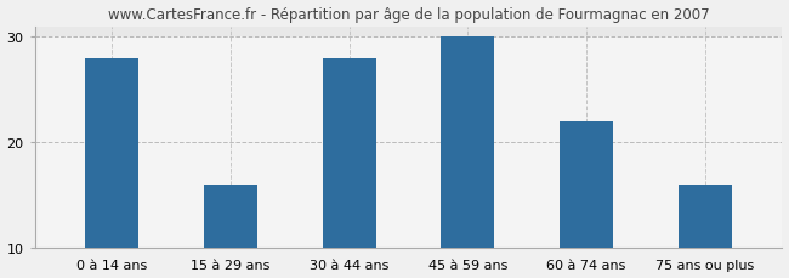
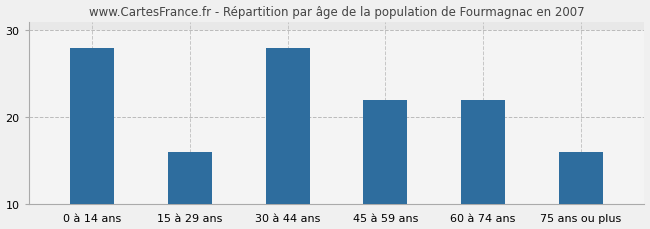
45 à 59 ans: 30 -> 22
